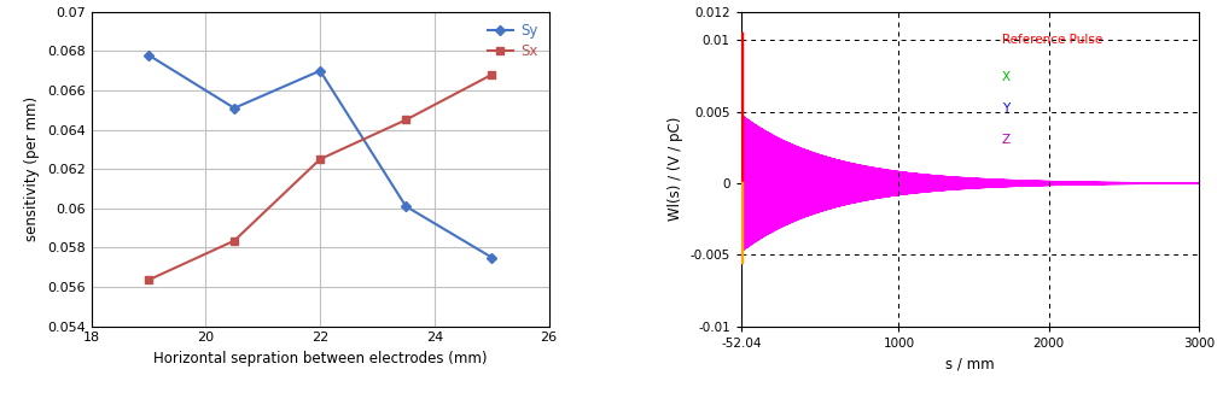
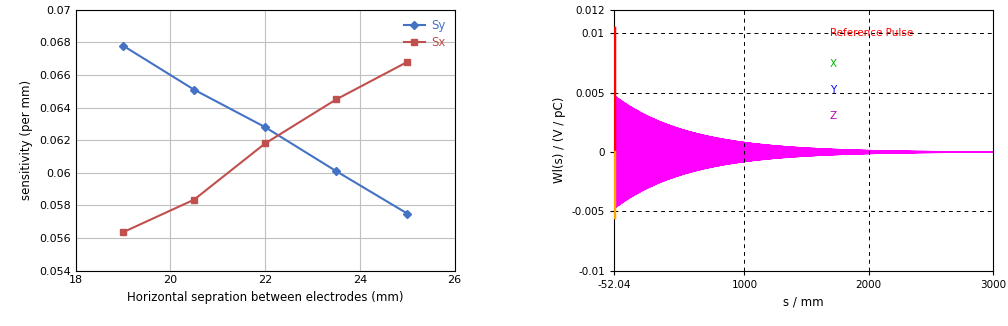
Sy/22: 0.0670 -> 0.0628
Sx/22: 0.0625 -> 0.0618
